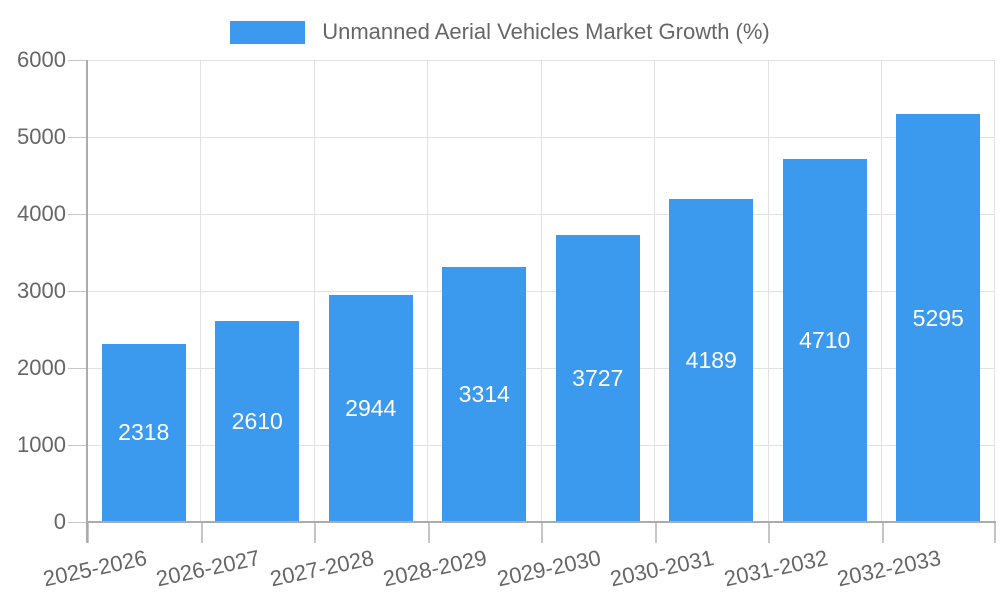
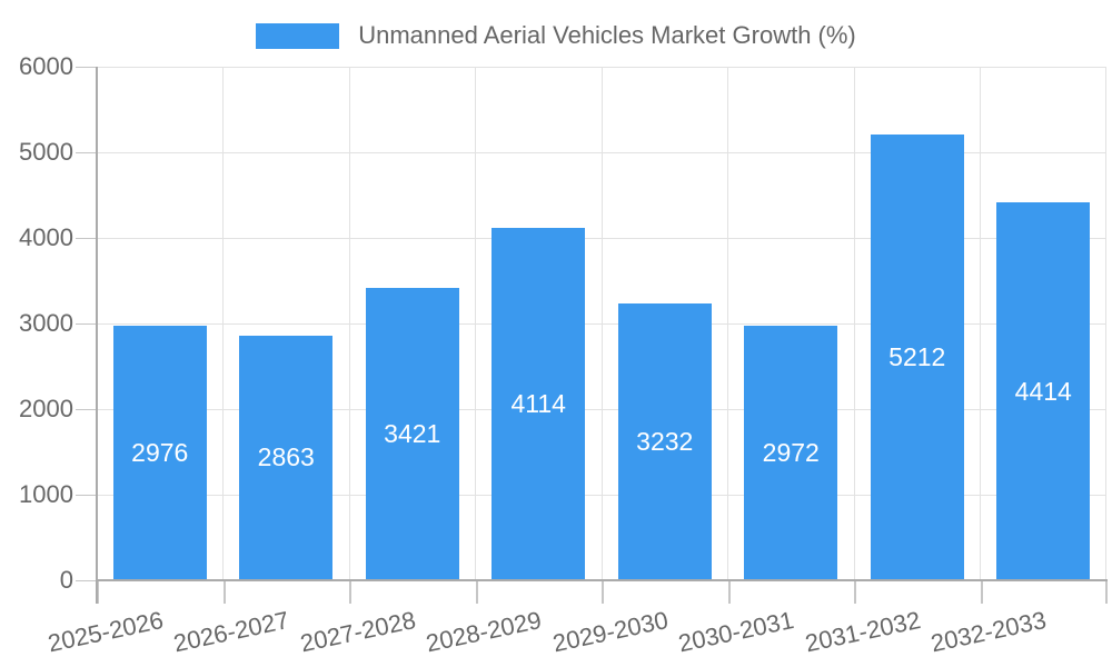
2025-2026: 2318 -> 2976
2026-2027: 2610 -> 2863
2027-2028: 2944 -> 3421
2028-2029: 3314 -> 4114
2029-2030: 3727 -> 3232
2030-2031: 4189 -> 2972
2031-2032: 4710 -> 5212
2032-2033: 5295 -> 4414
